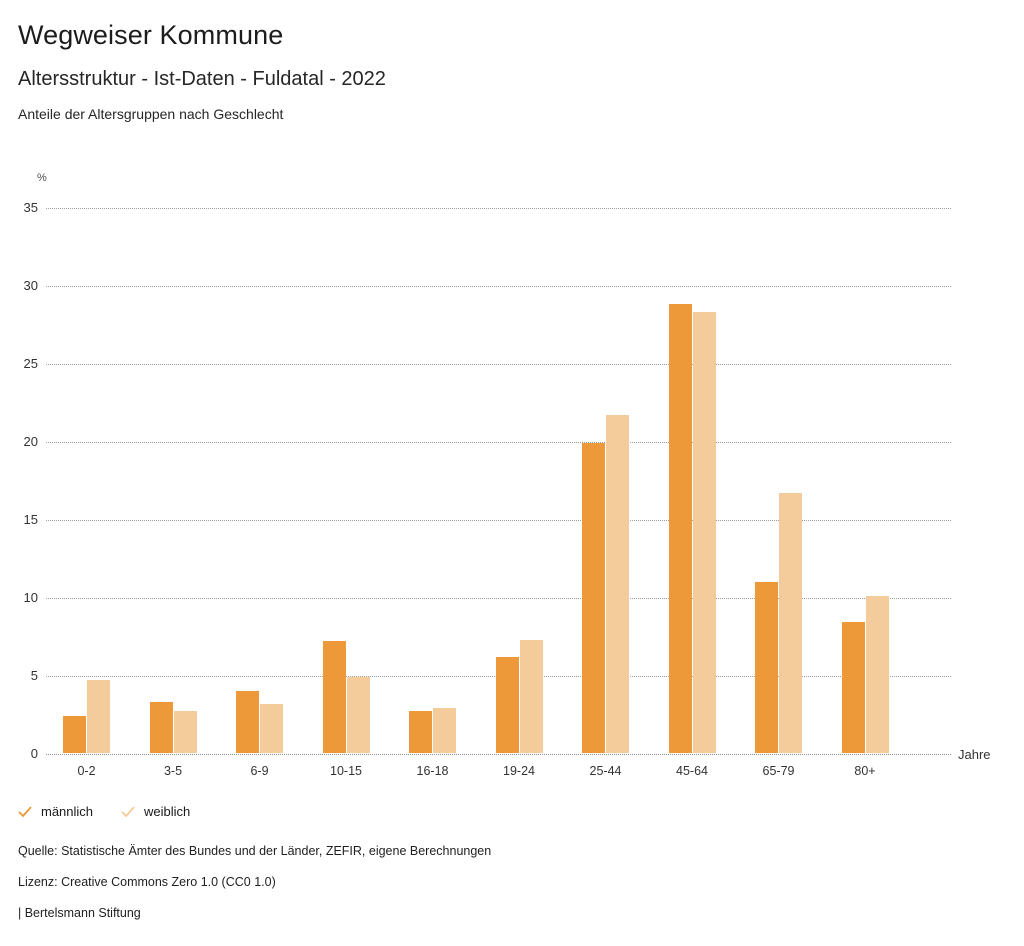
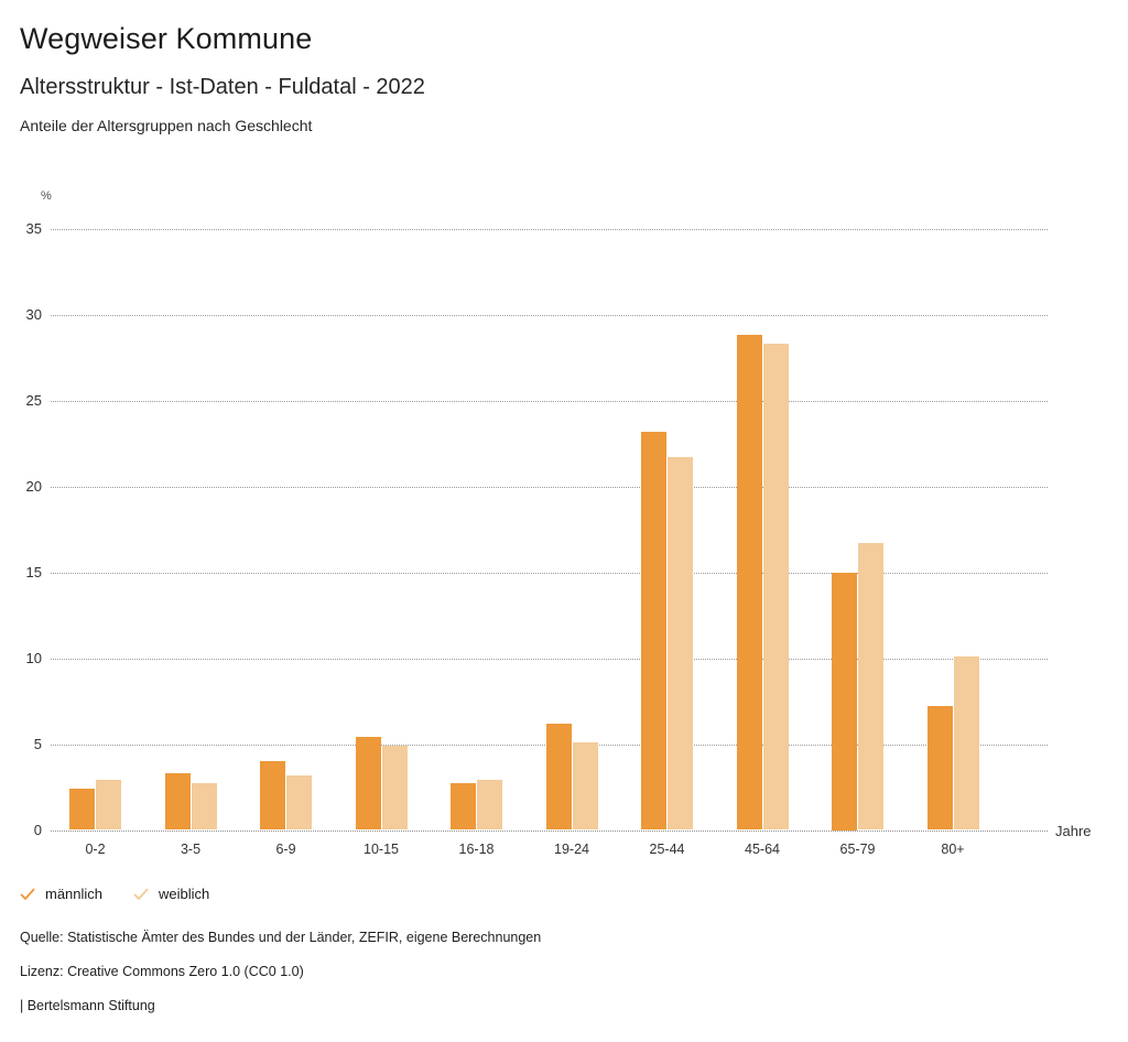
weiblich/0-2: 4.7 -> 2.9
männlich/10-15: 7.2 -> 5.4
weiblich/19-24: 7.3 -> 5.1
männlich/25-44: 19.9 -> 23.2
männlich/65-79: 11.0 -> 15.0
männlich/80+: 8.4 -> 7.2
